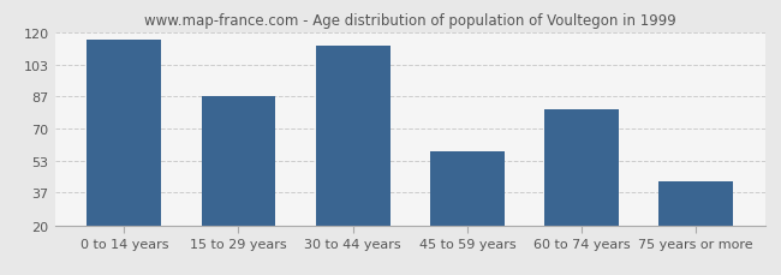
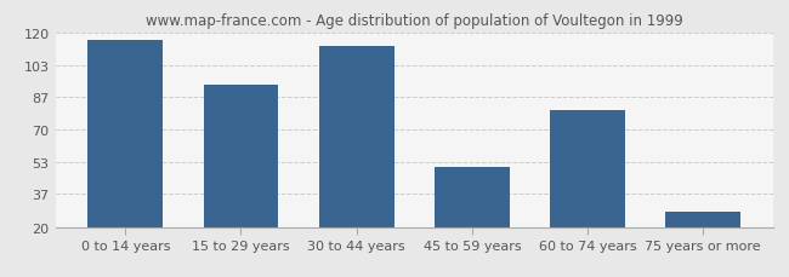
15 to 29 years: 87 -> 93
45 to 59 years: 58 -> 51
75 years or more: 43 -> 28
